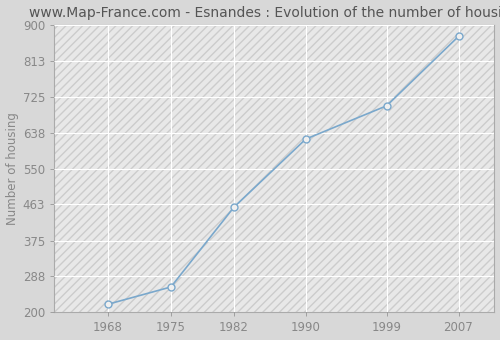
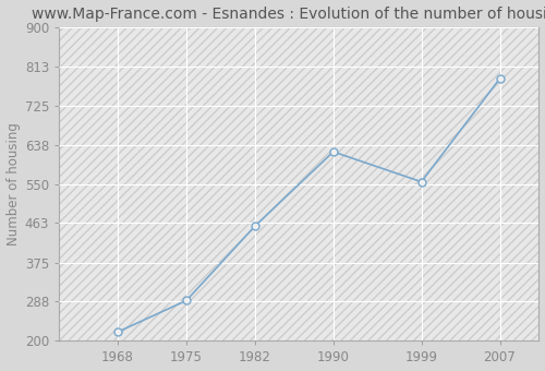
1975: 262 -> 290
1999: 703 -> 555
2007: 872 -> 785
